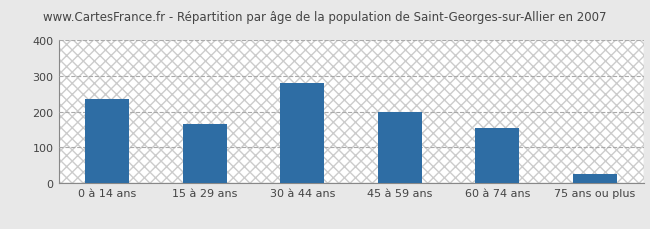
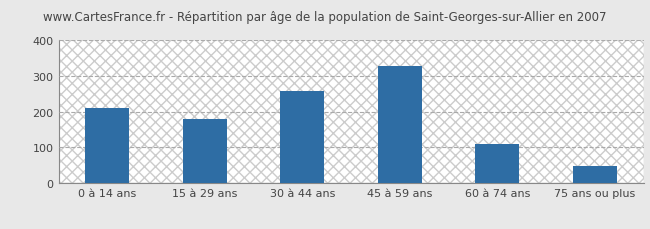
0 à 14 ans: 235 -> 210
15 à 29 ans: 165 -> 180
30 à 44 ans: 280 -> 258
45 à 59 ans: 200 -> 328
60 à 74 ans: 155 -> 108
75 ans ou plus: 25 -> 48
